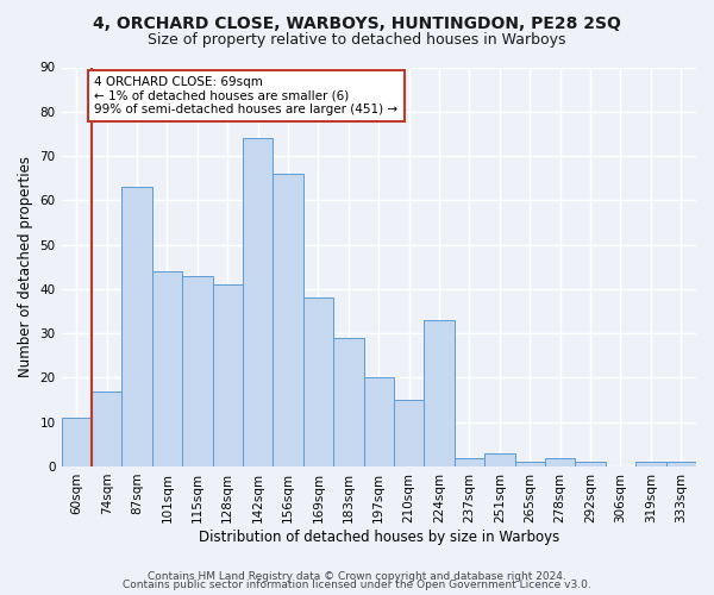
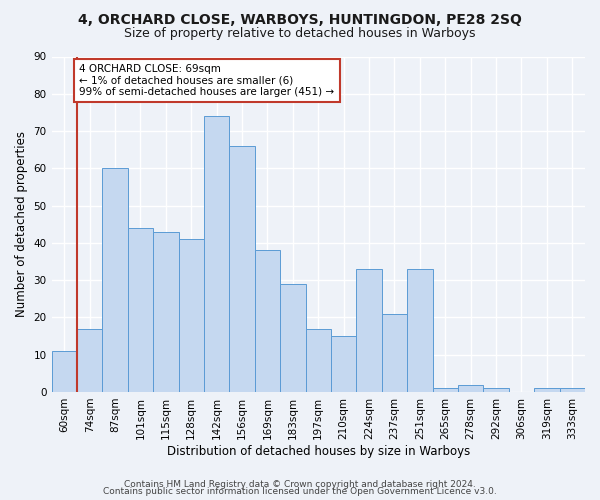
87sqm: 63 -> 60
197sqm: 20 -> 17
237sqm: 2 -> 21
251sqm: 3 -> 33
